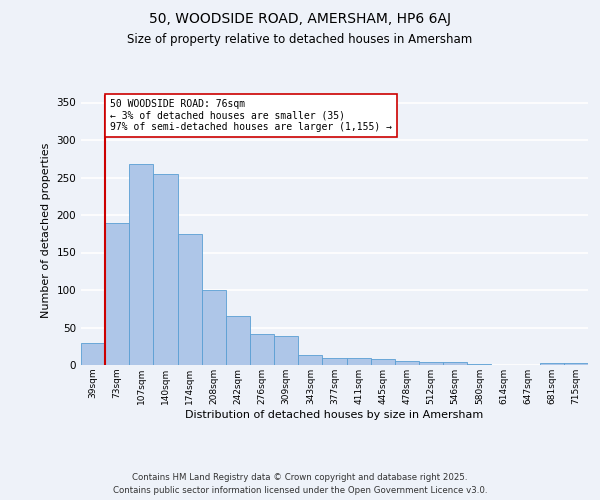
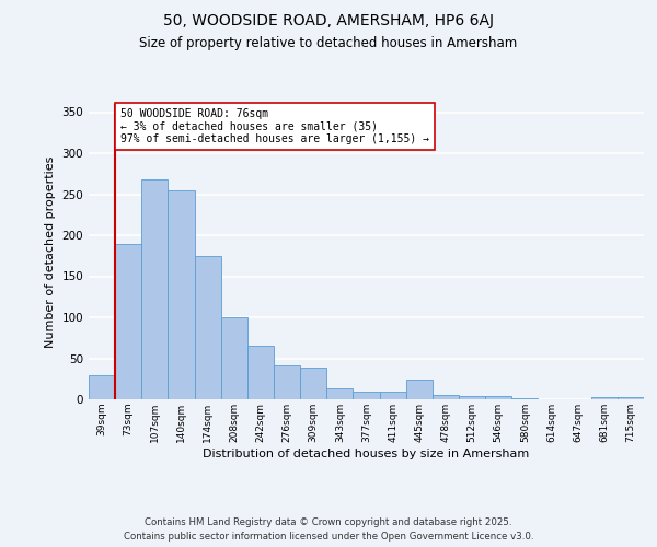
445sqm: 8 -> 24
